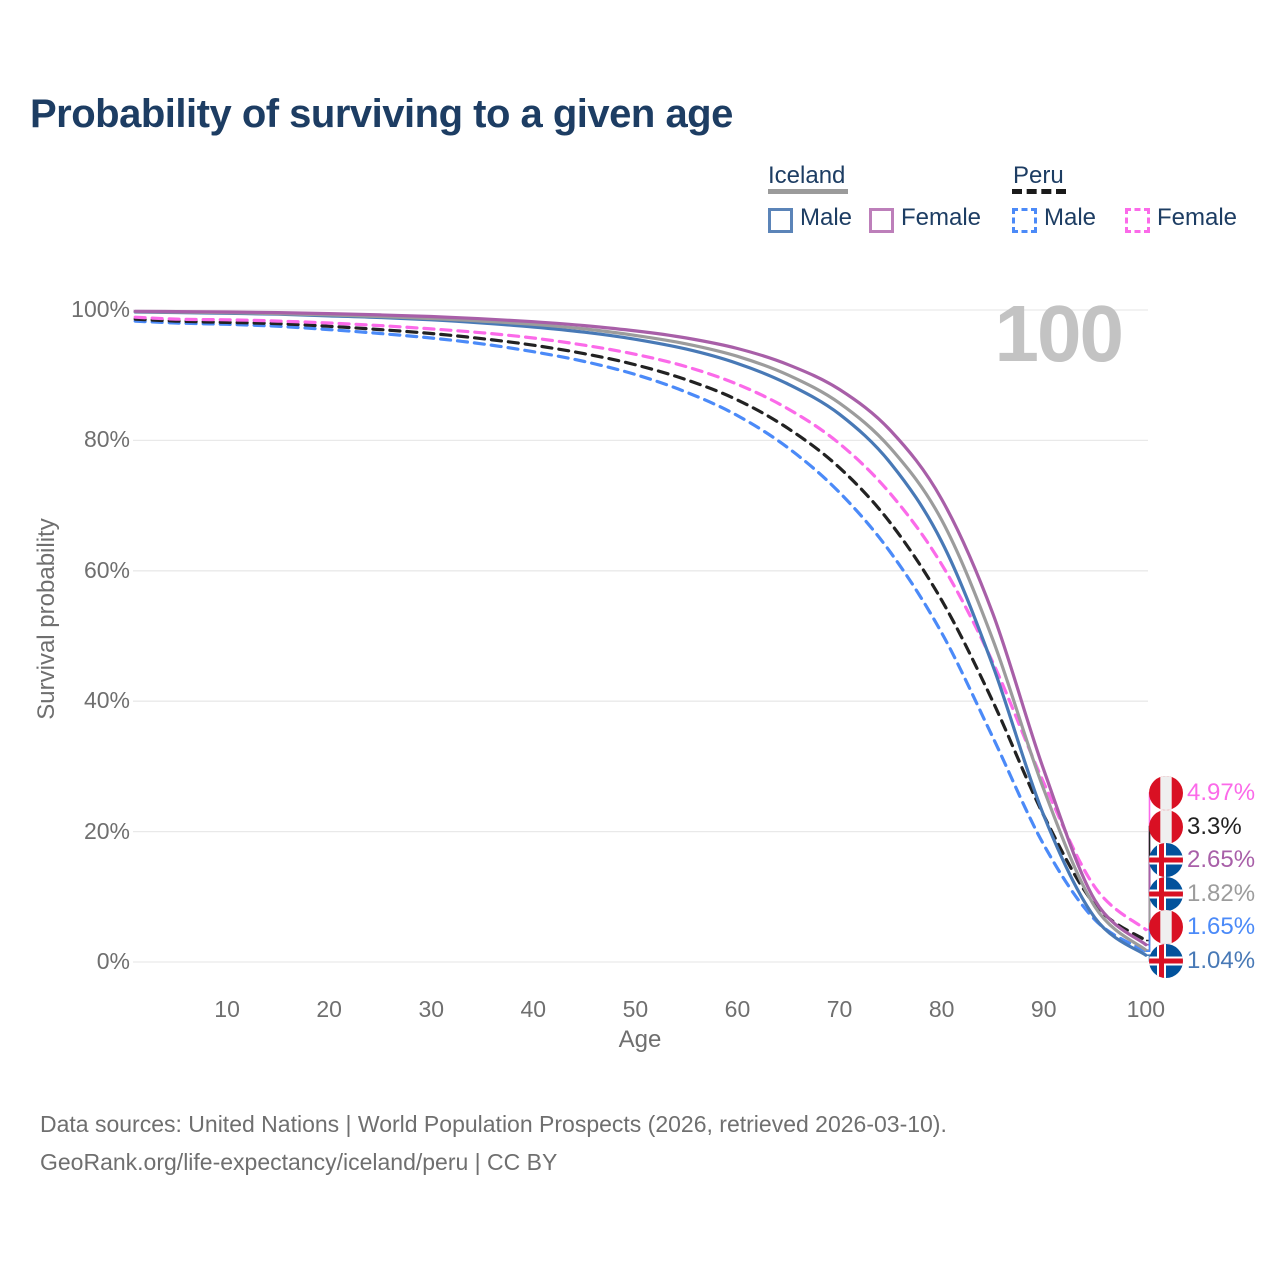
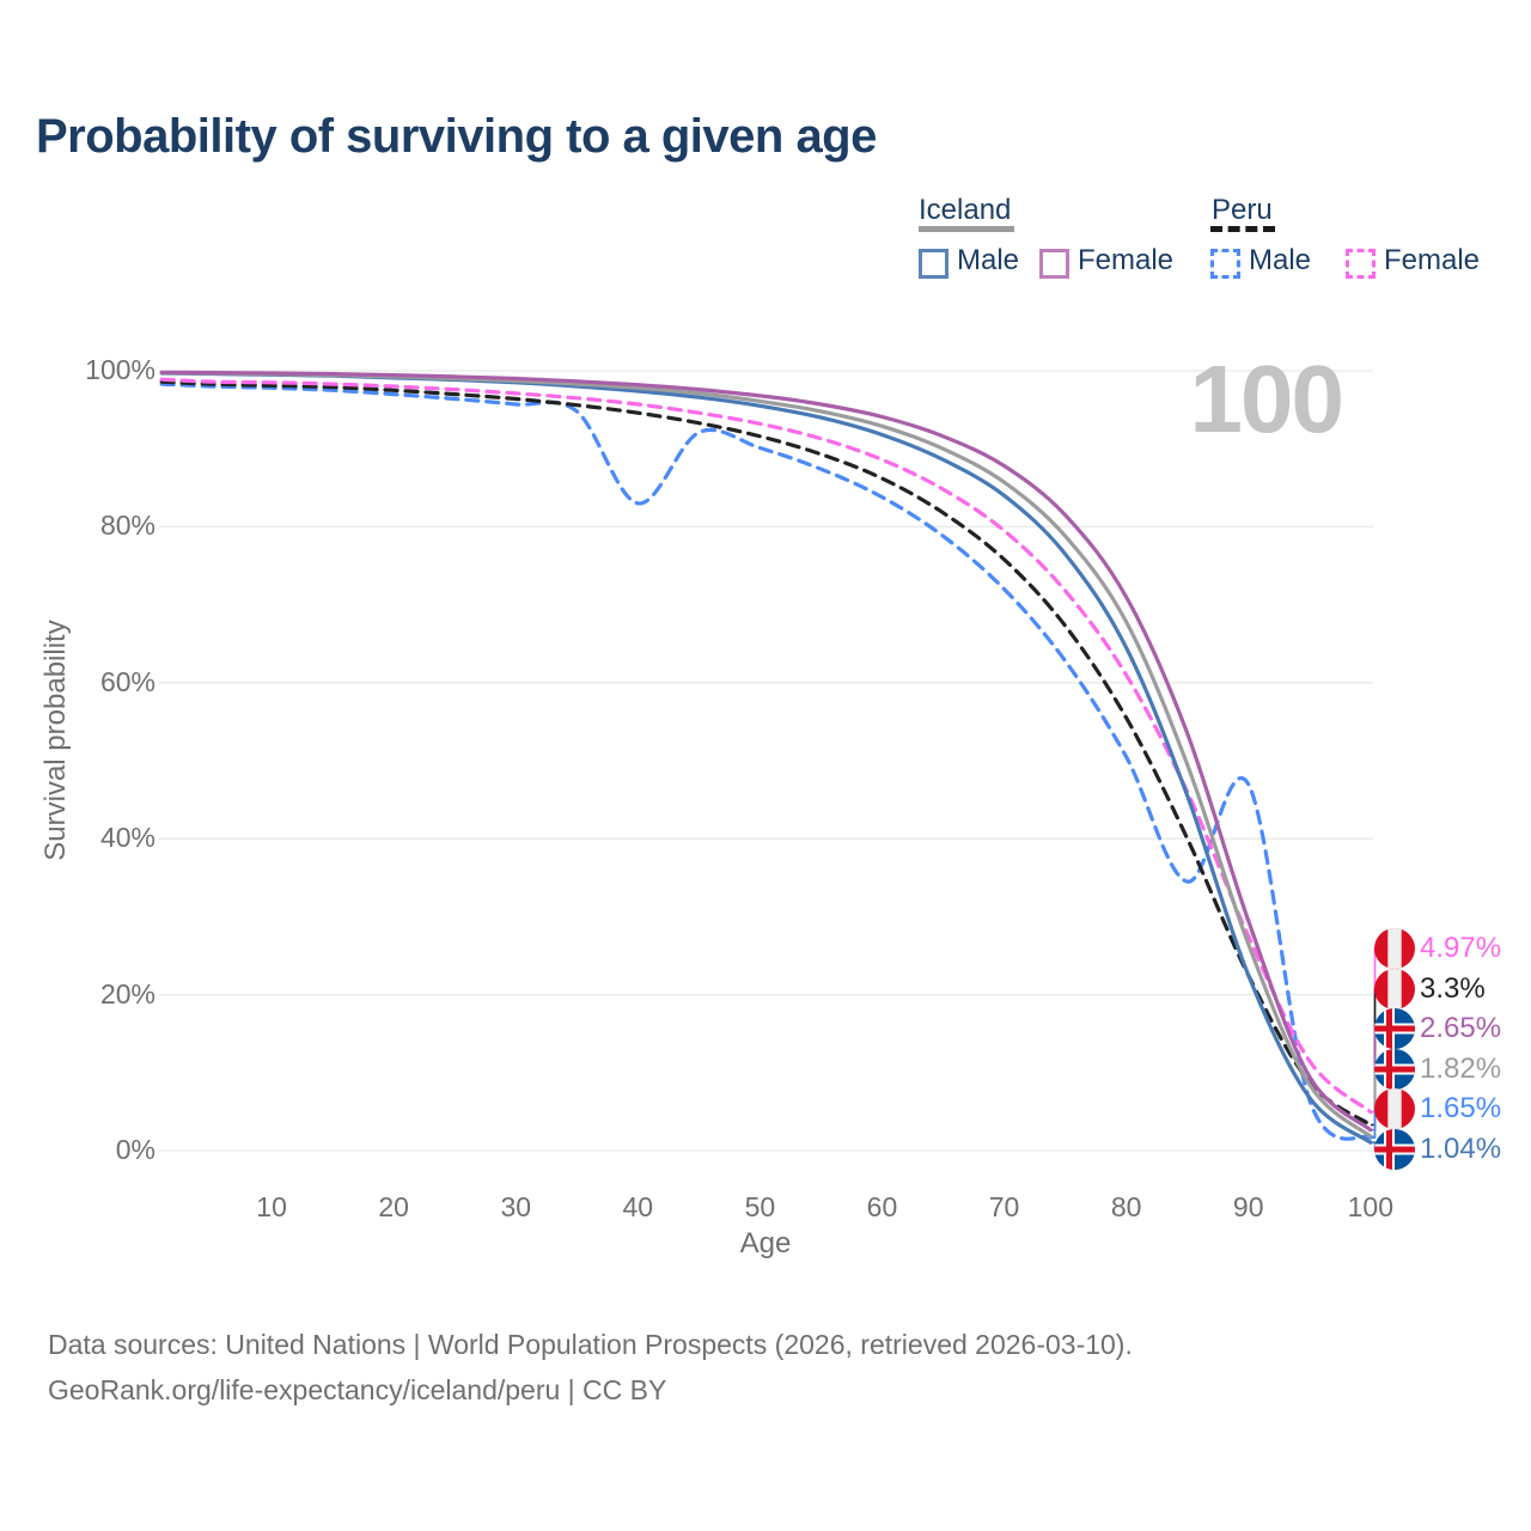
Peru Male/40: 94% -> 83%
Peru Male/90: 18% -> 47%
